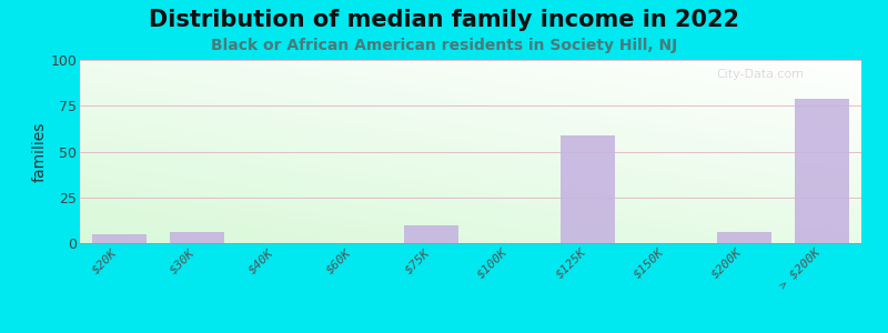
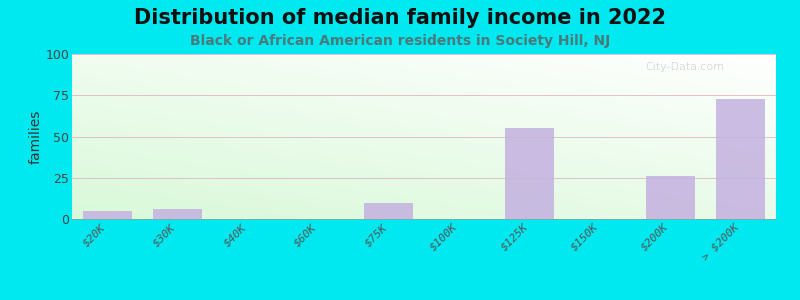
$125K: 59 -> 55
$200K: 6 -> 26
> $200K: 79 -> 73
